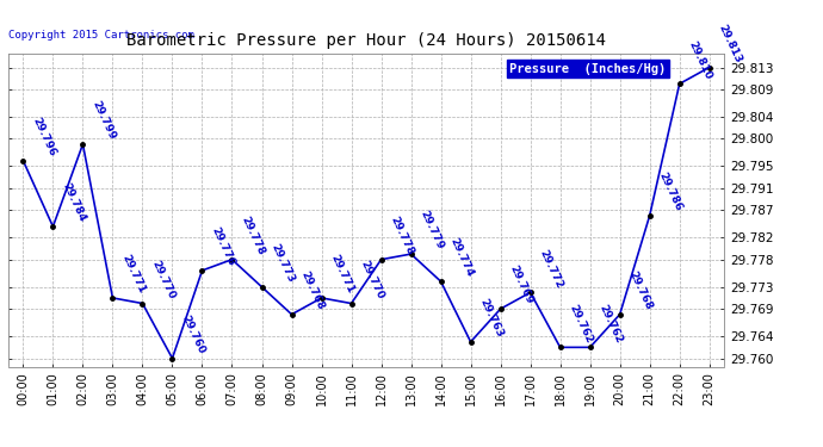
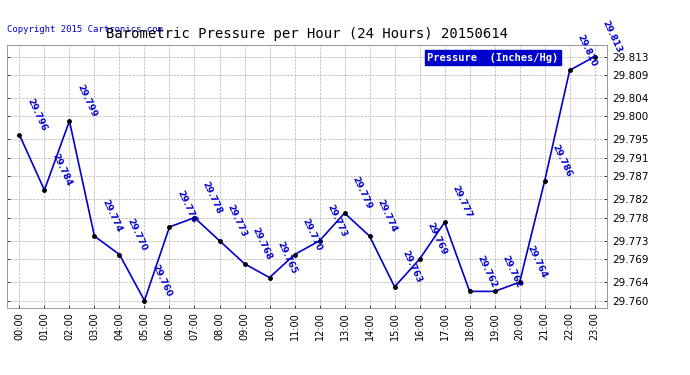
03:00: 29.771 -> 29.774
10:00: 29.771 -> 29.765
12:00: 29.778 -> 29.773
17:00: 29.772 -> 29.777
20:00: 29.768 -> 29.764
